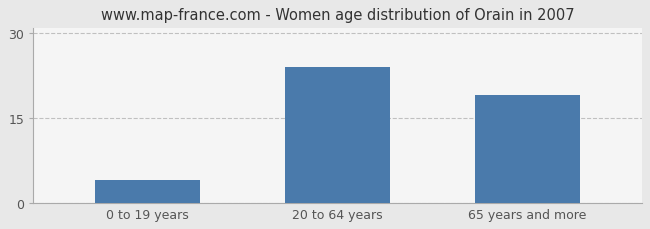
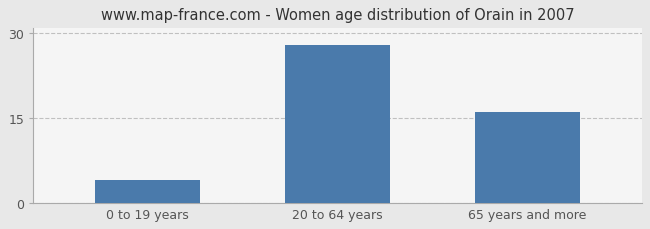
20 to 64 years: 24 -> 28
65 years and more: 19 -> 16
